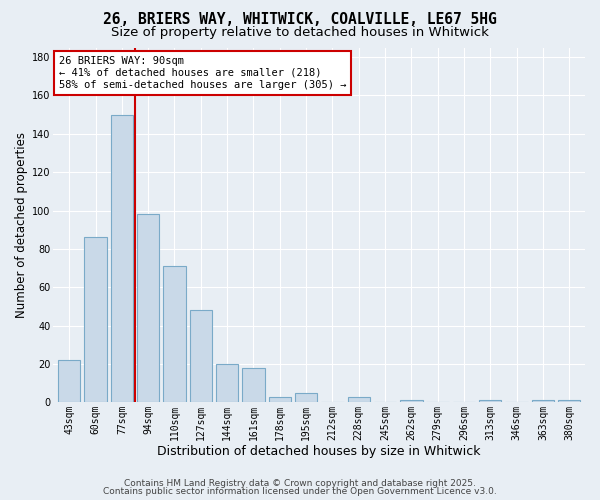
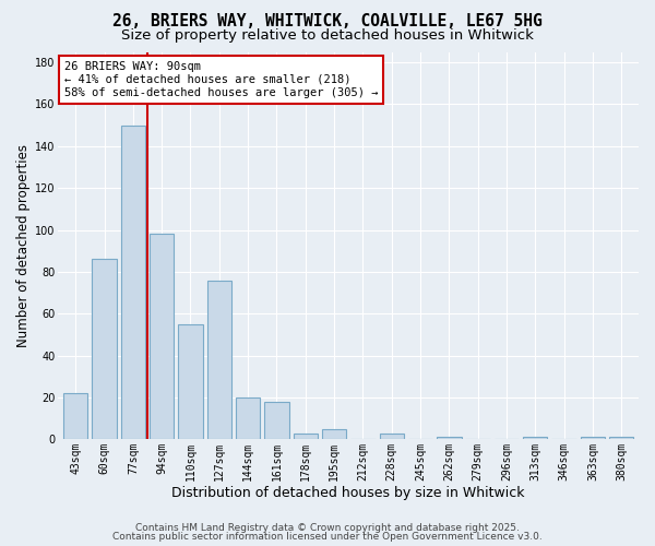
110sqm: 71 -> 55
127sqm: 48 -> 76
